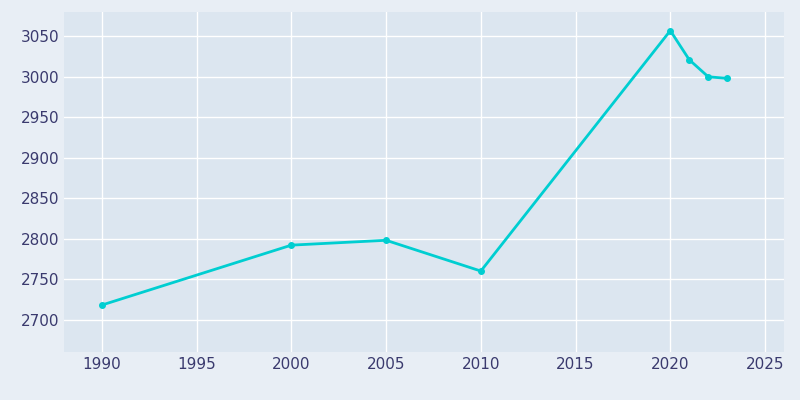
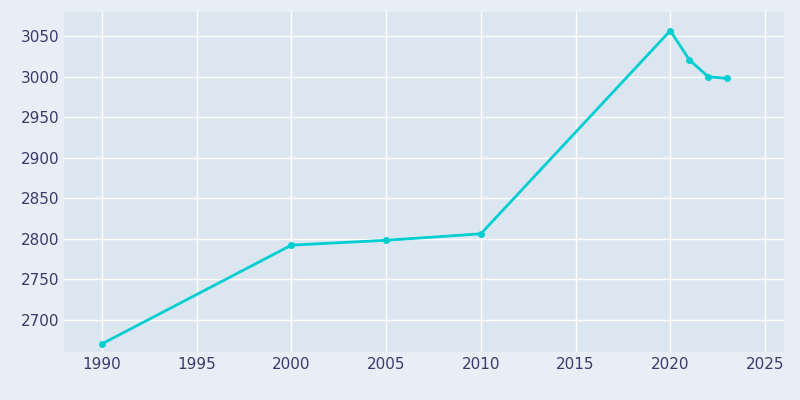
1990: 2718 -> 2670
2010: 2760 -> 2806
